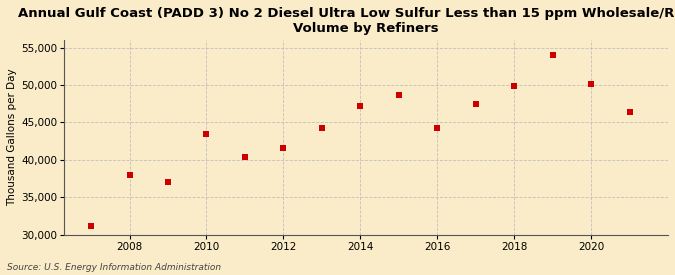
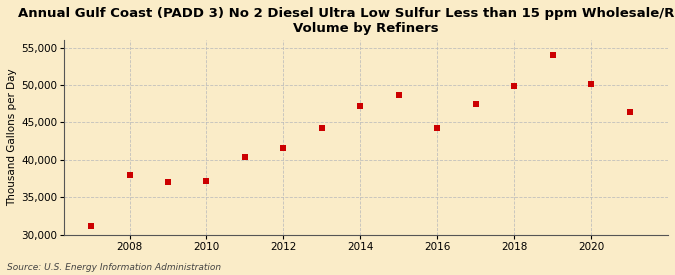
2010: 43,500 -> 37,200
